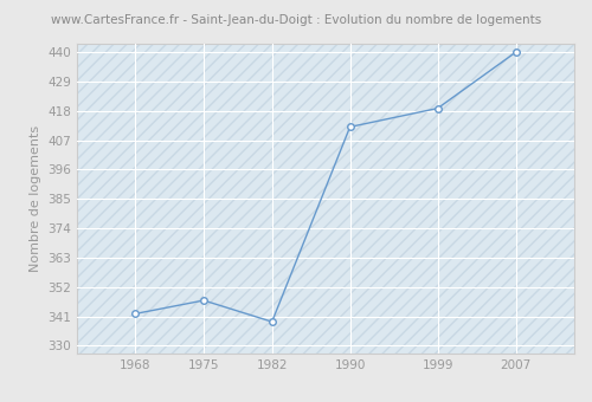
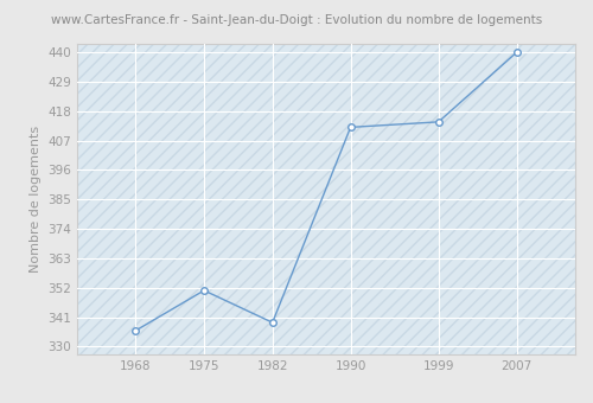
1968: 342 -> 336
1975: 347 -> 351
1999: 419 -> 414
